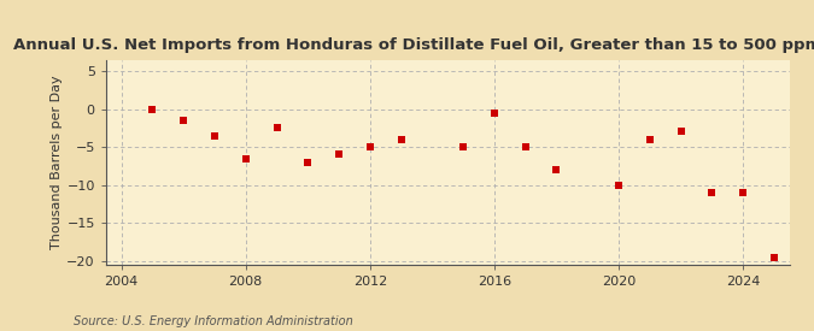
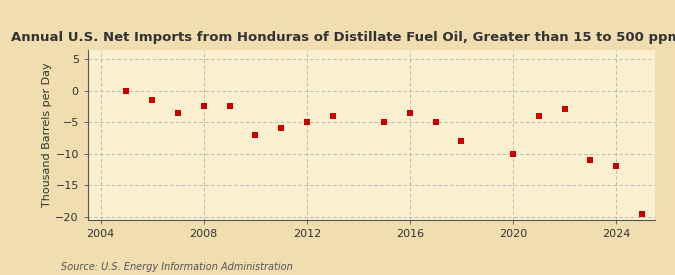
2008: -6.6 -> -2.5
2016: -0.6 -> -3.5
2024: -11.0 -> -12.0
